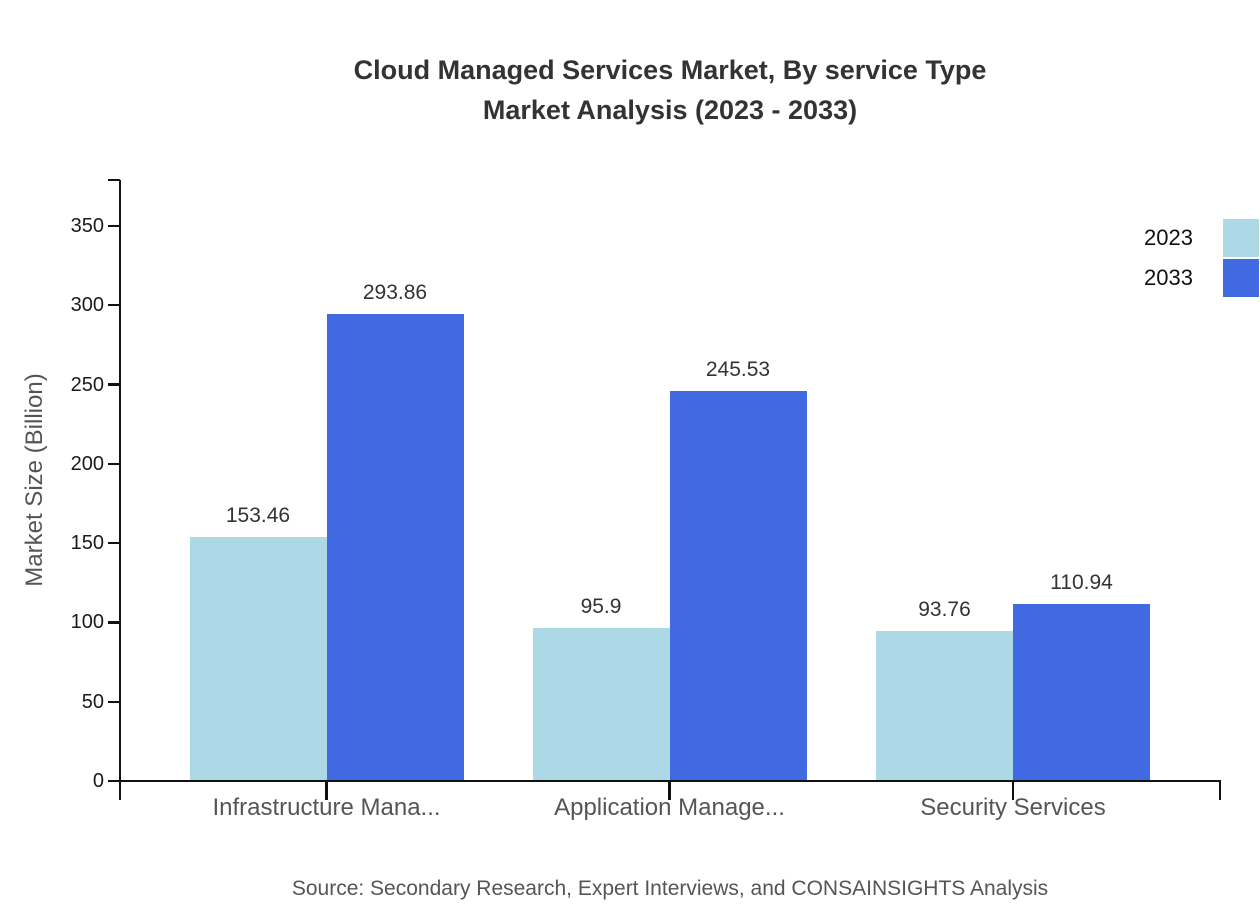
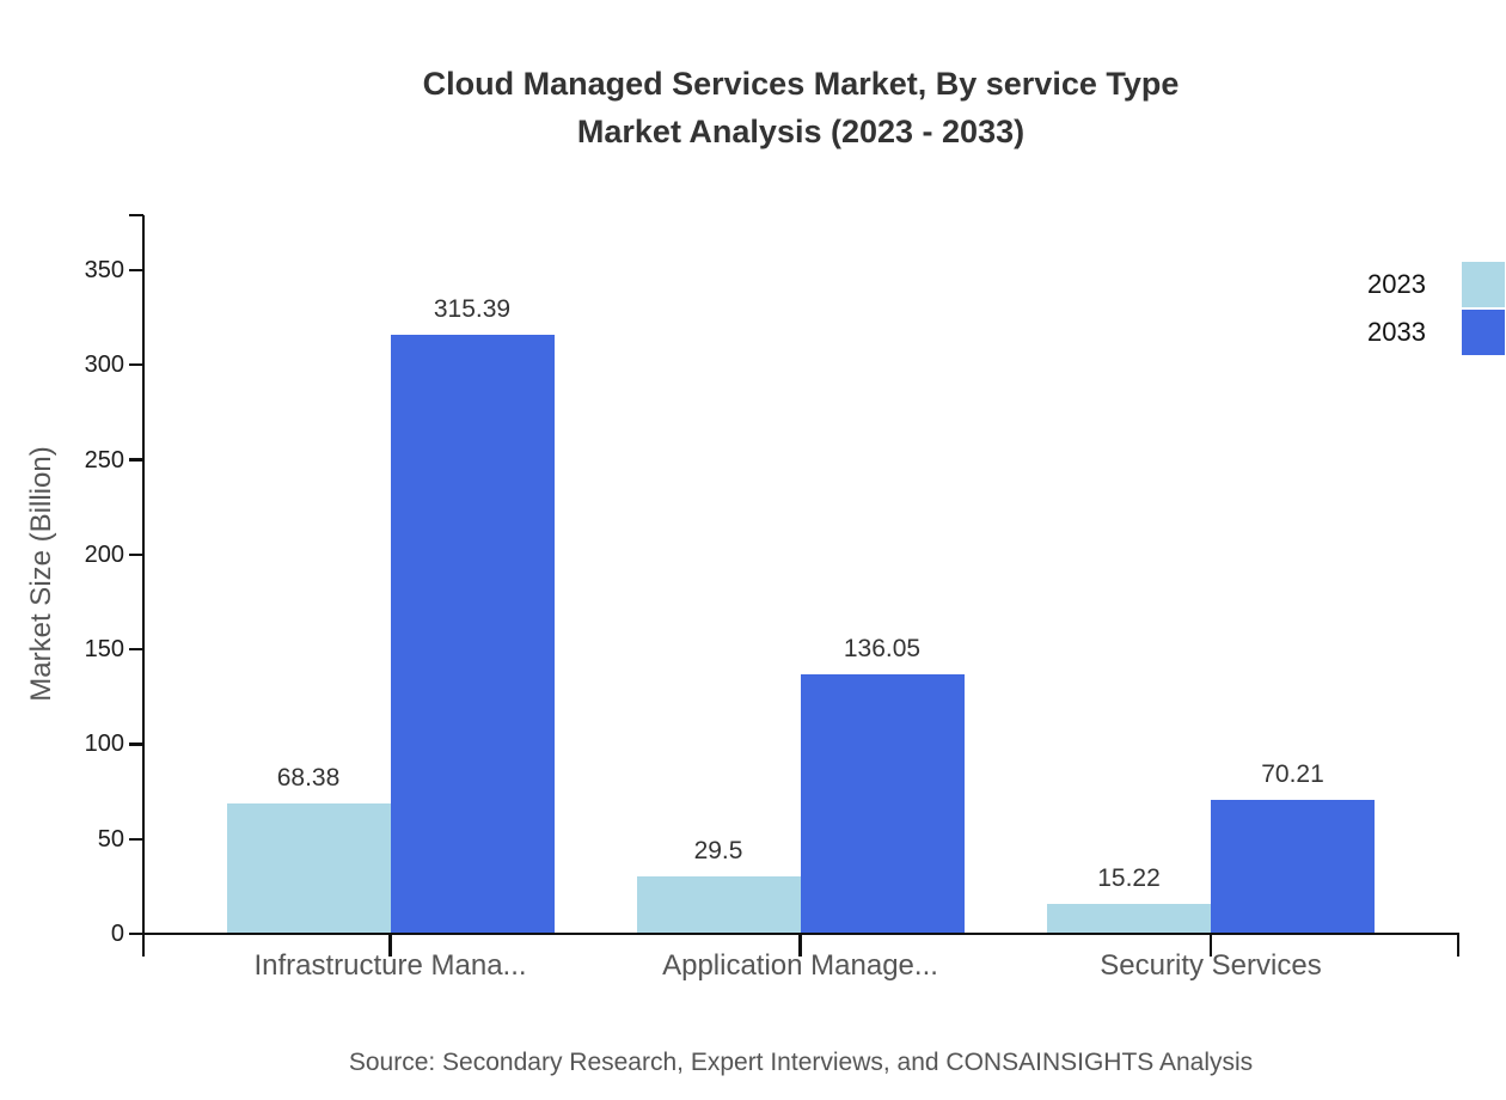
2023/Infrastructure Mana...: 153.46 -> 68.38
2033/Infrastructure Mana...: 293.86 -> 315.39
2023/Application Manage...: 95.9 -> 29.5
2033/Application Manage...: 245.53 -> 136.05
2023/Security Services: 93.76 -> 15.22
2033/Security Services: 110.94 -> 70.21
